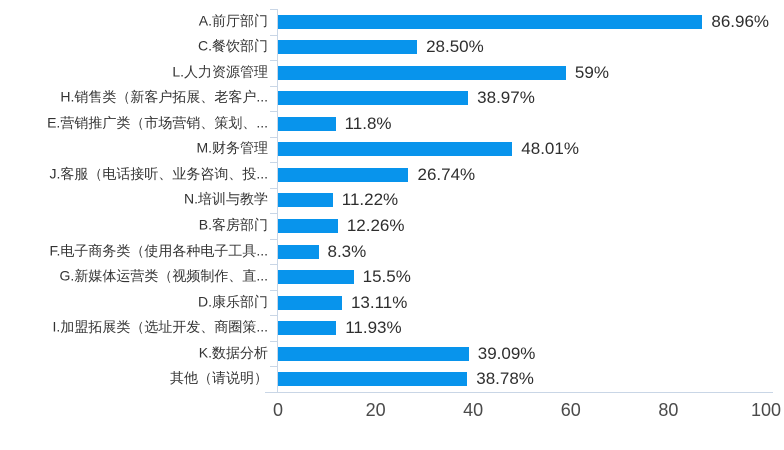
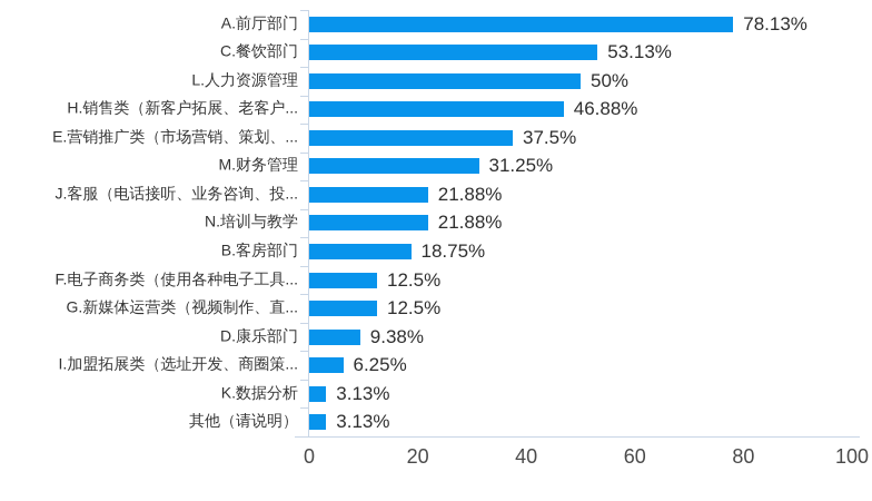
A.前厅部门: 86.96% -> 78.13%
C.餐饮部门: 28.50% -> 53.13%
L.人力资源管理: 59% -> 50%
H.销售类（新客户拓展、老客户...: 38.97% -> 46.88%
E.营销推广类（市场营销、策划、...: 11.8% -> 37.5%
M.财务管理: 48.01% -> 31.25%
J.客服（电话接听、业务咨询、投...: 26.74% -> 21.88%
N.培训与教学: 11.22% -> 21.88%
B.客房部门: 12.26% -> 18.75%
F.电子商务类（使用各种电子工具...: 8.3% -> 12.5%
G.新媒体运营类（视频制作、直...: 15.5% -> 12.5%
D.康乐部门: 13.11% -> 9.38%
I.加盟拓展类（选址开发、商圈策...: 11.93% -> 6.25%
K.数据分析: 39.09% -> 3.13%
其他（请说明）: 38.78% -> 3.13%
